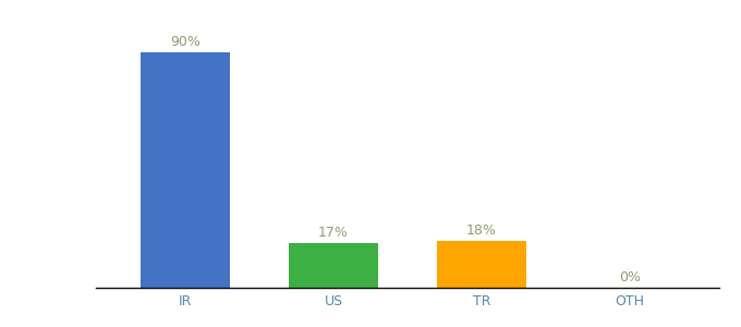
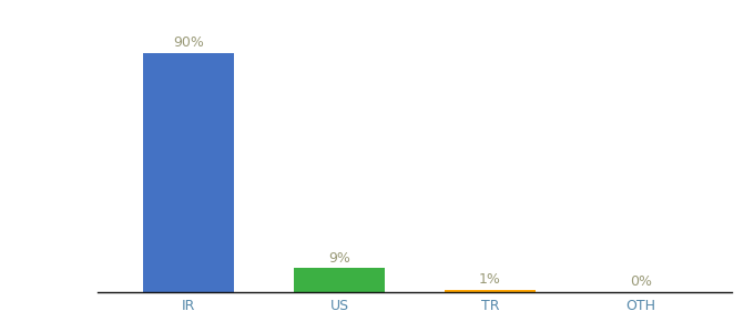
US: 17% -> 9%
TR: 18% -> 1%
